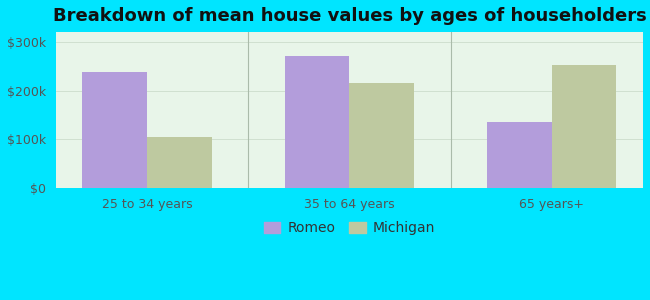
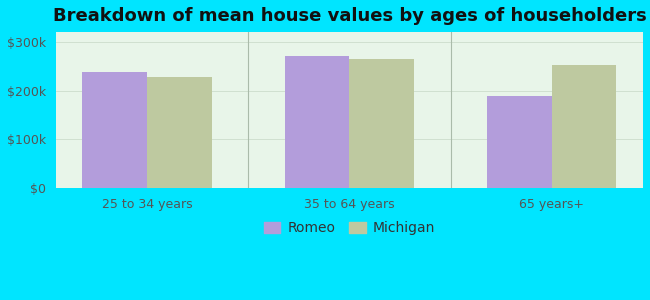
Michigan/25 to 34 years: $105k -> $228k
Michigan/35 to 64 years: $215k -> $265k
Romeo/65 years+: $135k -> $188k
